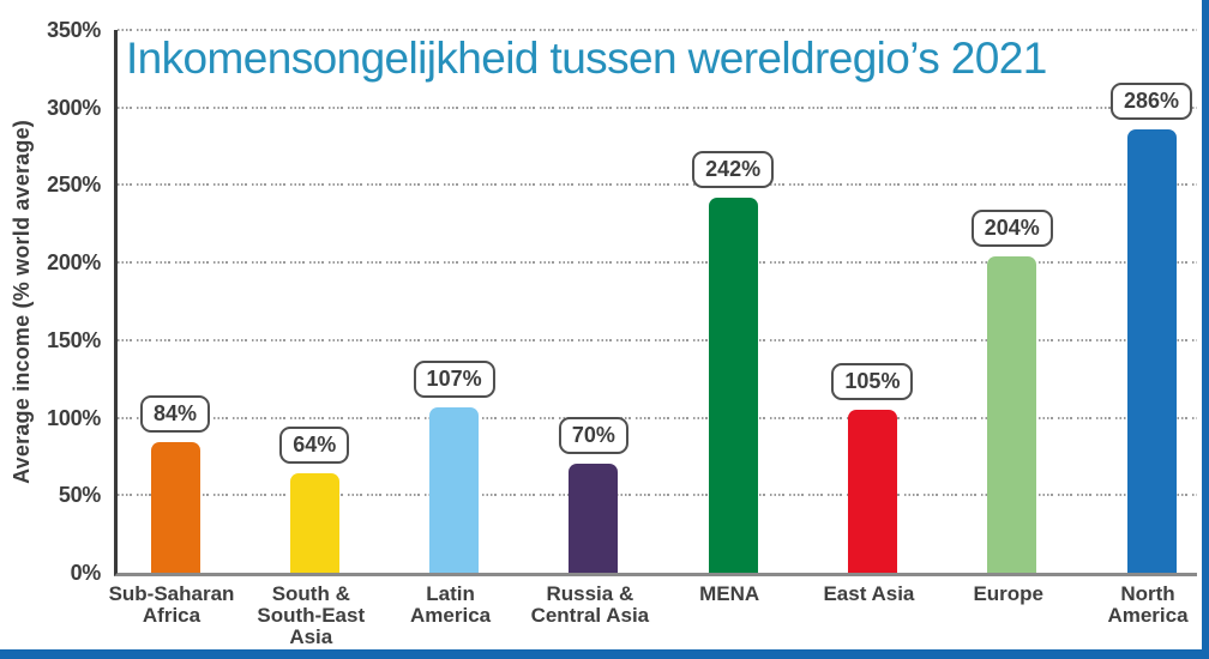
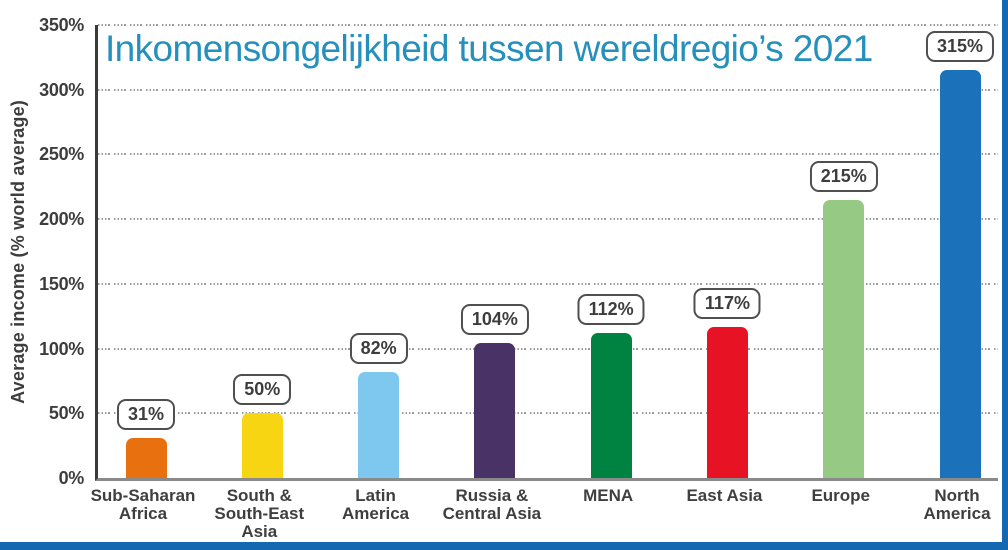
Sub-Saharan Africa: 84% -> 31%
South & South-East Asia: 64% -> 50%
Latin America: 107% -> 82%
Russia & Central Asia: 70% -> 104%
MENA: 242% -> 112%
East Asia: 105% -> 117%
Europe: 204% -> 215%
North America: 286% -> 315%
